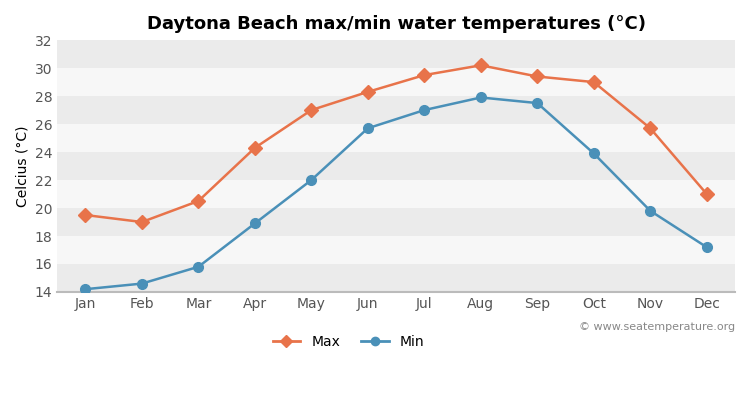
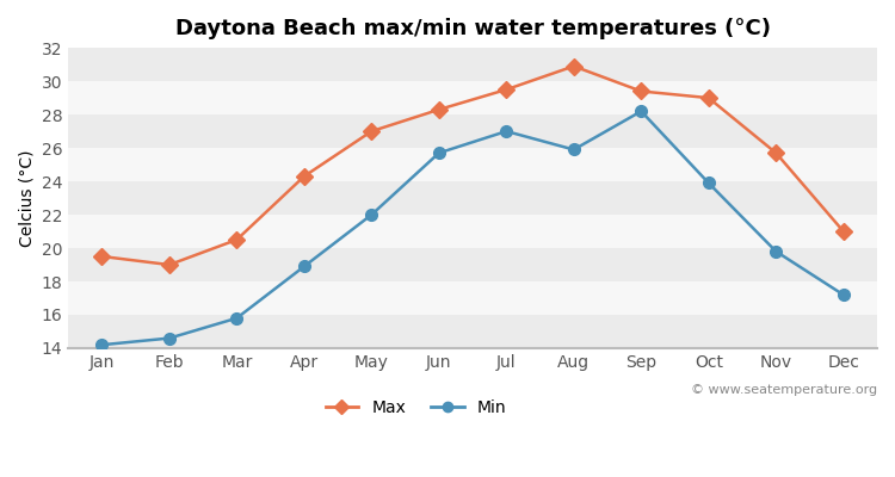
Max/Aug: 30.2 -> 30.9
Min/Aug: 27.9 -> 25.9
Min/Sep: 27.5 -> 28.2
